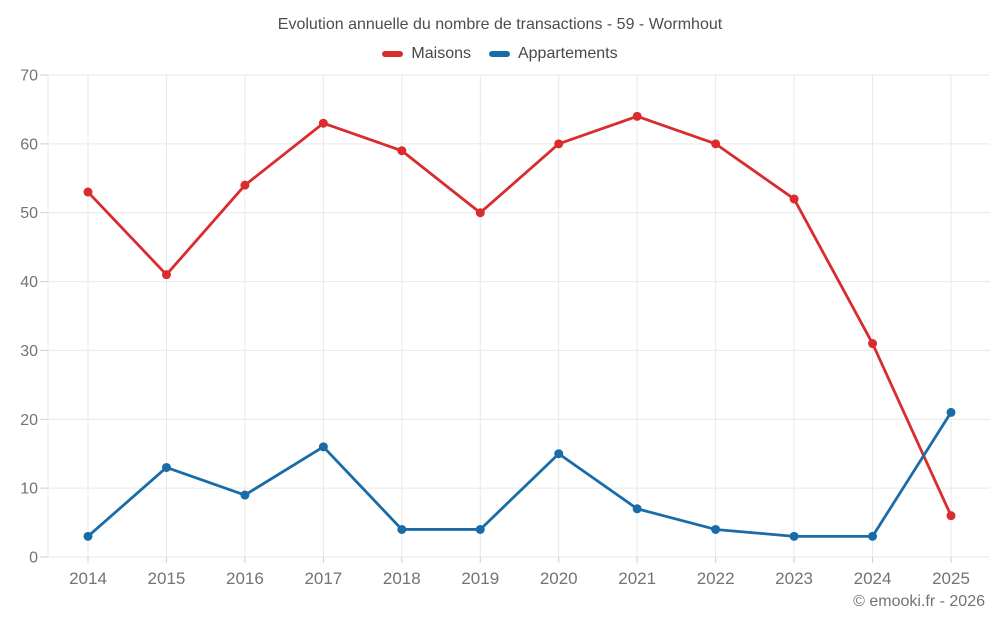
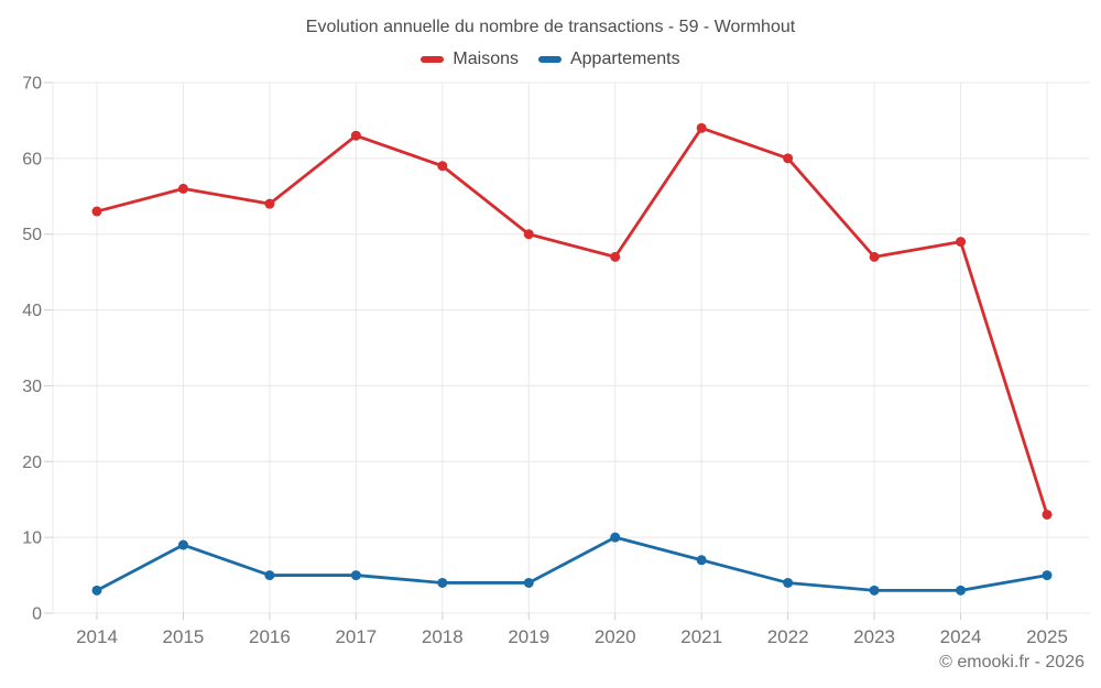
Maisons/2015: 41 -> 56
Appartements/2015: 13 -> 9
Appartements/2016: 9 -> 5
Appartements/2017: 16 -> 5
Maisons/2020: 60 -> 47
Appartements/2020: 15 -> 10
Maisons/2023: 52 -> 47
Maisons/2024: 31 -> 49
Maisons/2025: 6 -> 13
Appartements/2025: 21 -> 5
